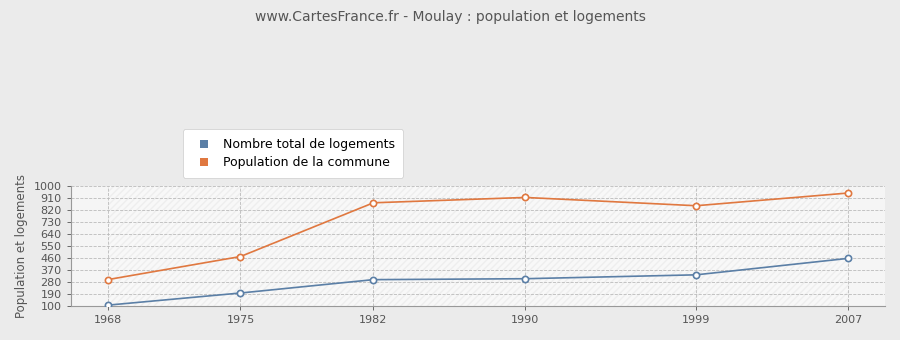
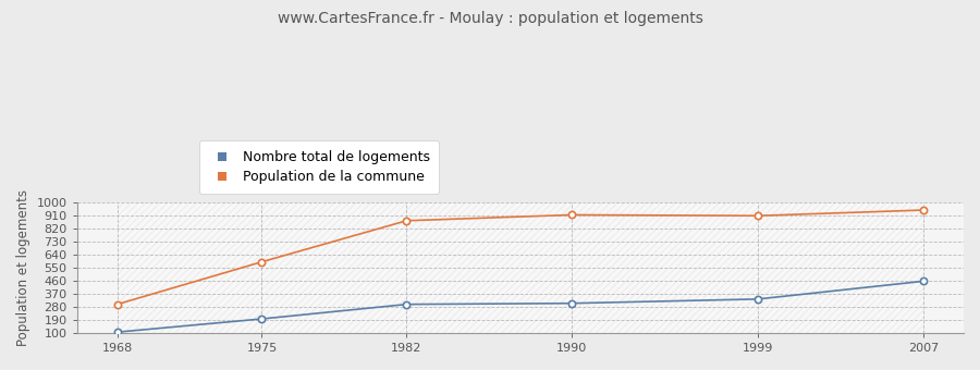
Population de la commune/1975: 470 -> 590
Population de la commune/1999: 850 -> 910
